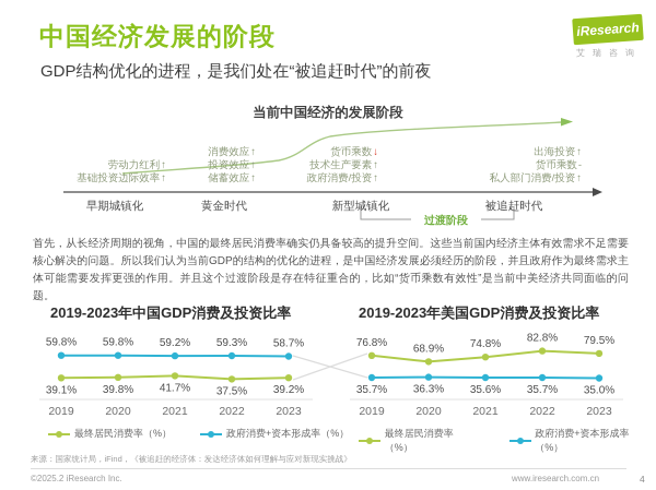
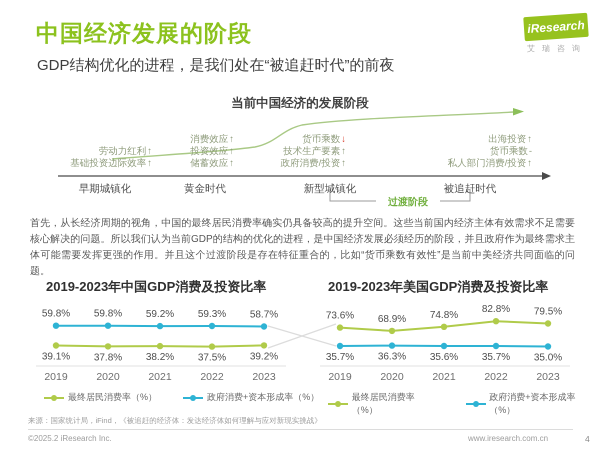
2019-2023年中国GDP消费及投资比率/最终居民消费率（%）/2020: 39.8% -> 37.8%
2019-2023年中国GDP消费及投资比率/最终居民消费率（%）/2021: 41.7% -> 38.2%
2019-2023年美国GDP消费及投资比率/最终居民消费率（%）/2019: 76.8% -> 73.6%
